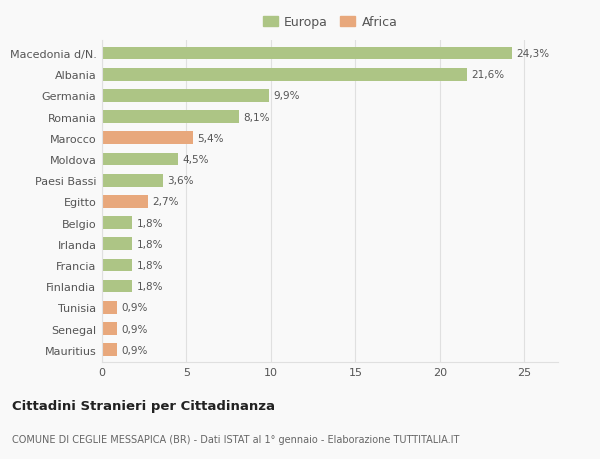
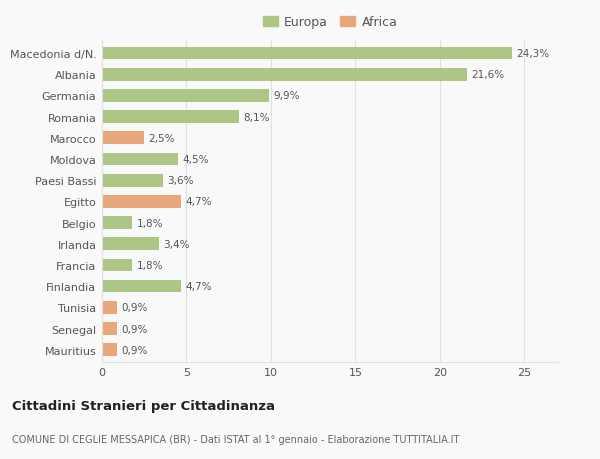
Marocco: 5,4% -> 2,5%
Egitto: 2,7% -> 4,7%
Irlanda: 1,8% -> 3,4%
Finlandia: 1,8% -> 4,7%
